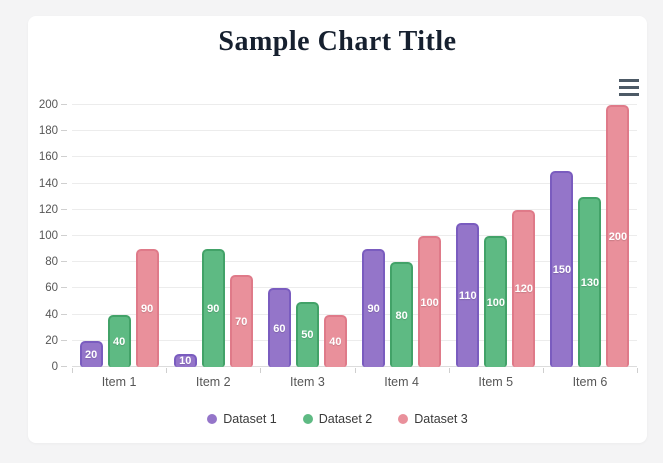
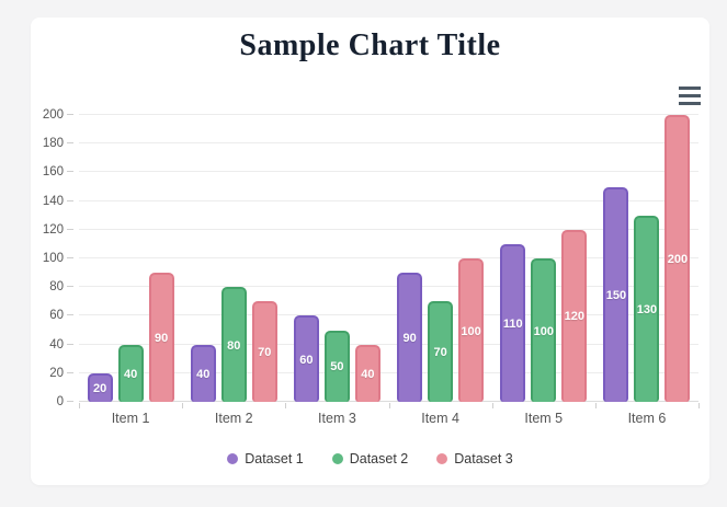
Dataset 1/Item 2: 10 -> 40
Dataset 2/Item 2: 90 -> 80
Dataset 2/Item 4: 80 -> 70
